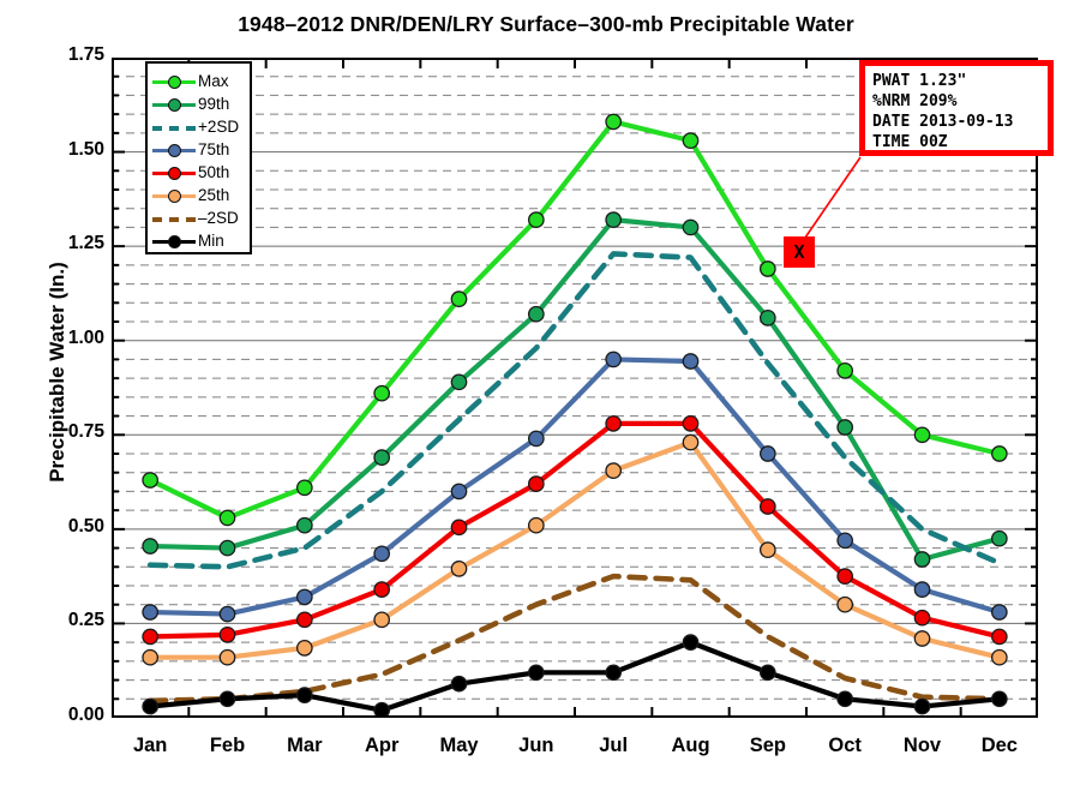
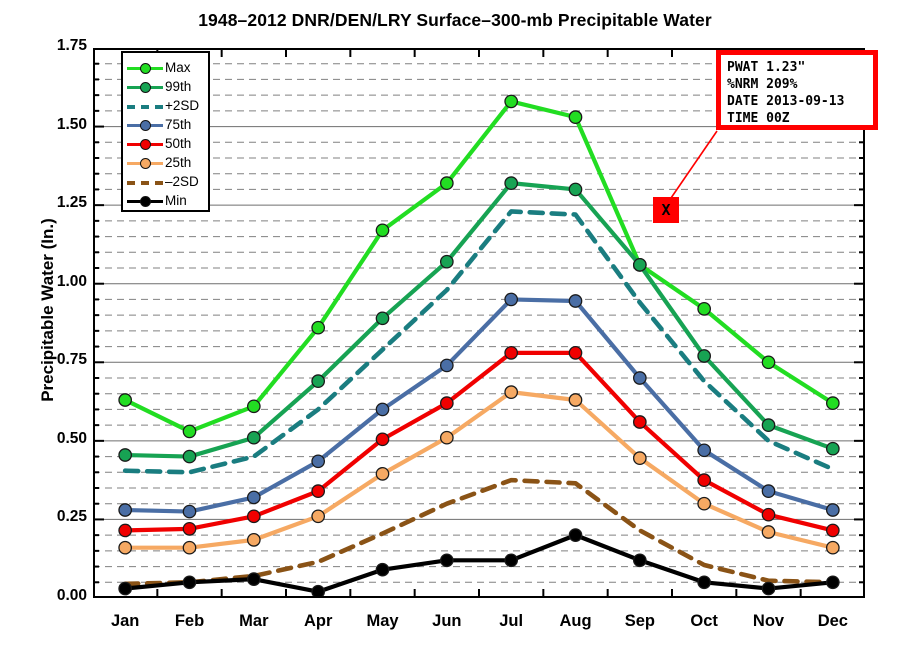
Max/May: 1.11 -> 1.17
25th/Aug: 0.73 -> 0.63
Max/Sep: 1.19 -> 1.06
99th/Nov: 0.42 -> 0.55
Max/Dec: 0.70 -> 0.62
